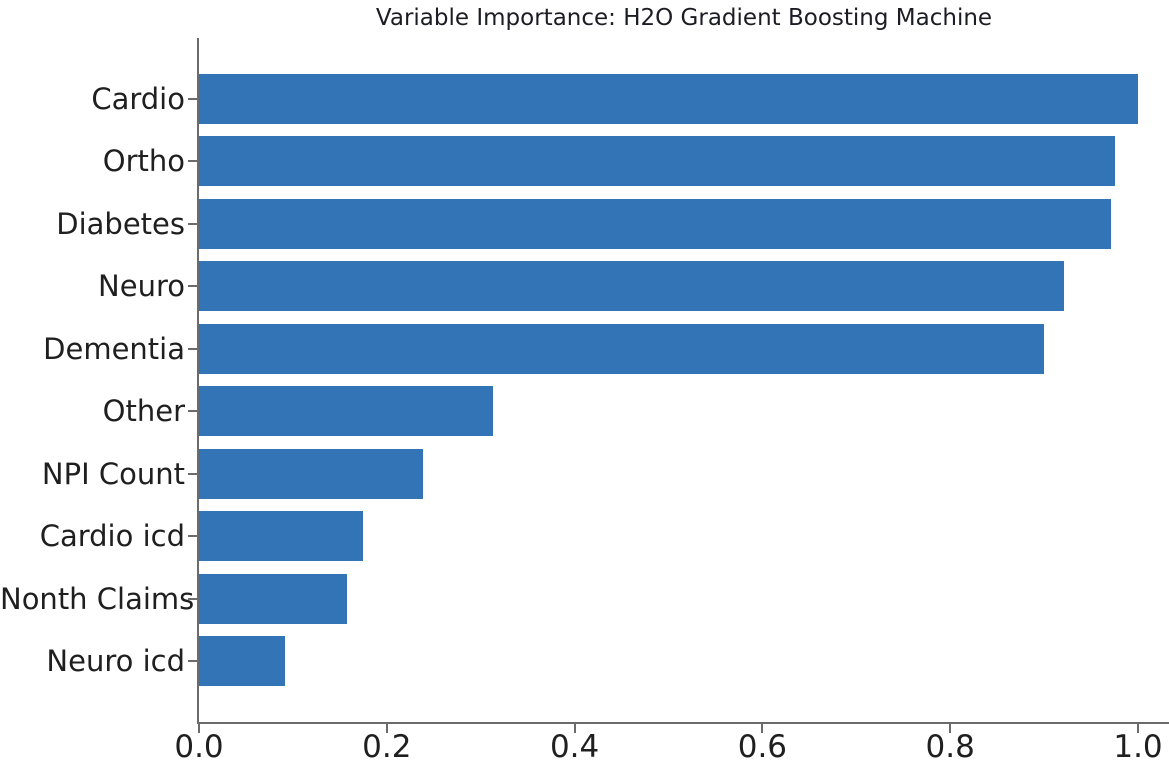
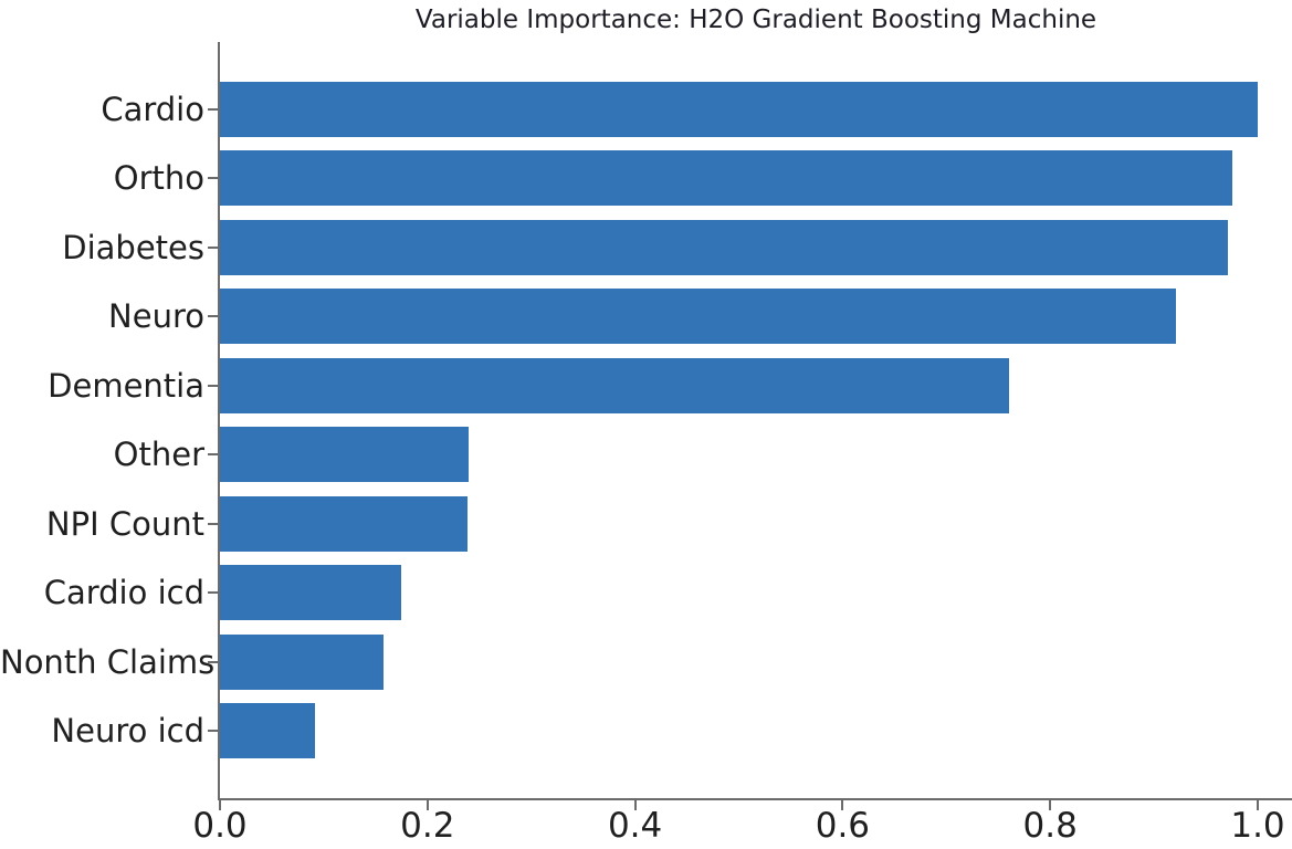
Dementia: 0.90 -> 0.76
Other: 0.31 -> 0.24
